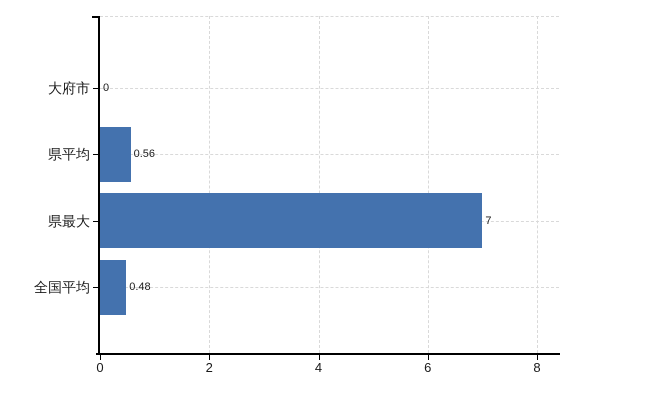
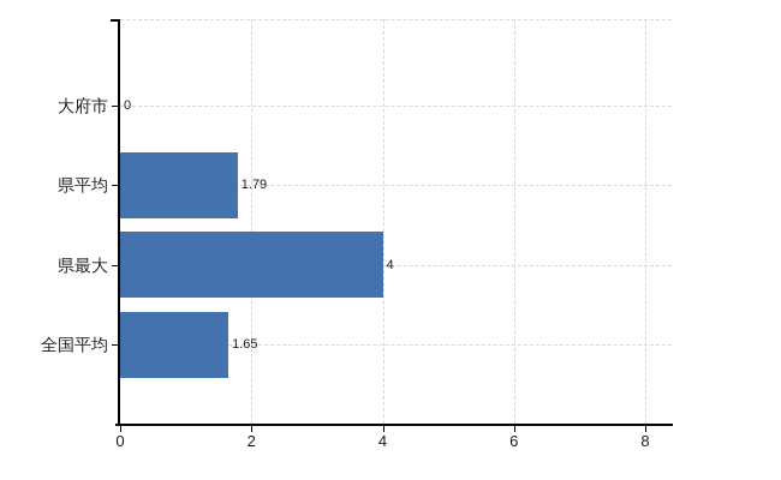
県平均: 0.56 -> 1.79
県最大: 7 -> 4
全国平均: 0.48 -> 1.65
